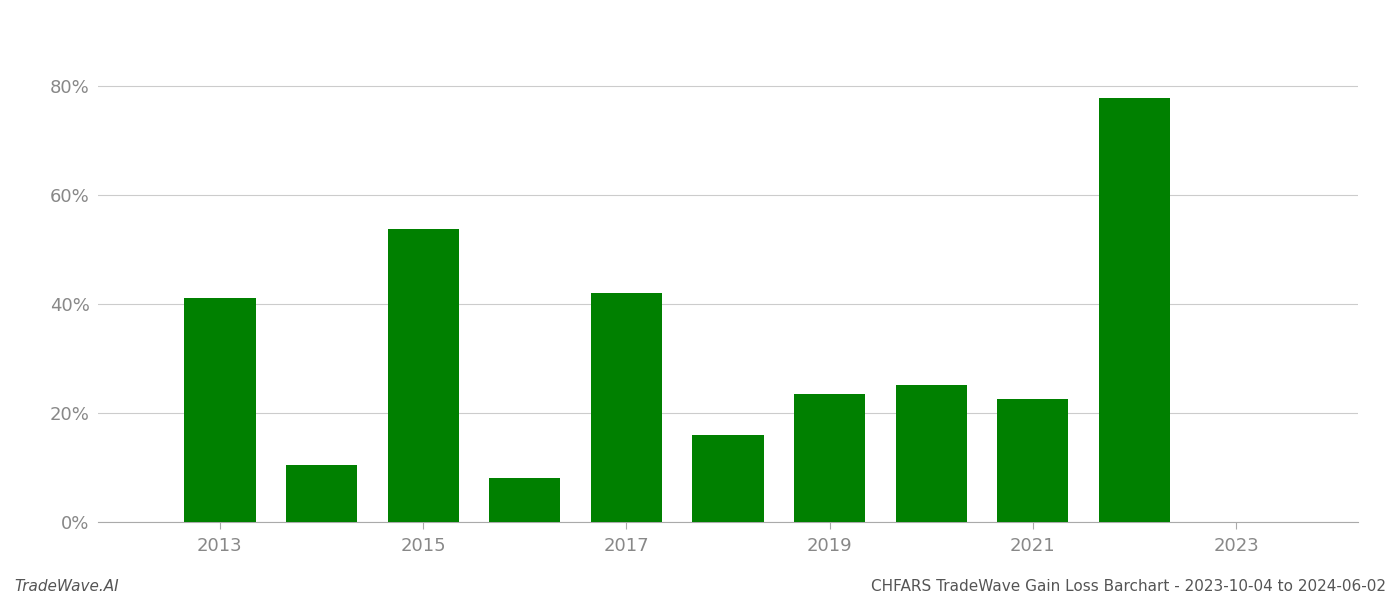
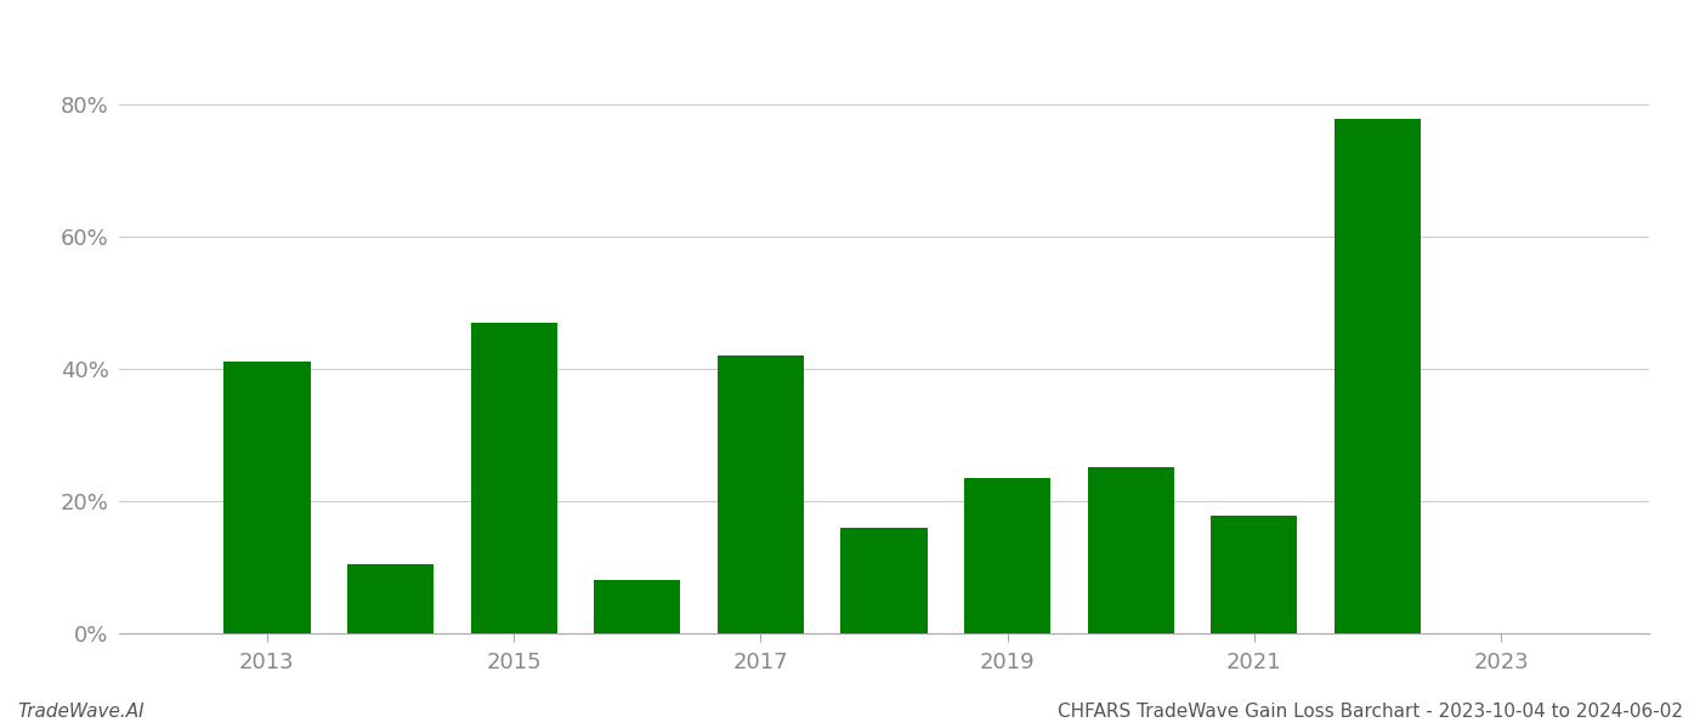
2015: 53.8% -> 47.0%
2021: 22.6% -> 17.8%
